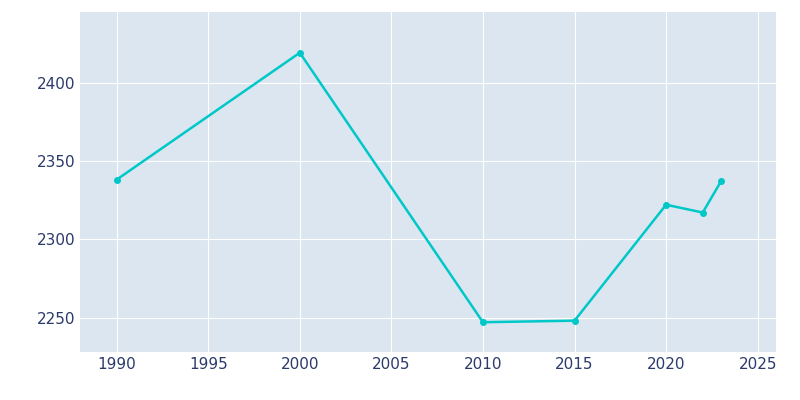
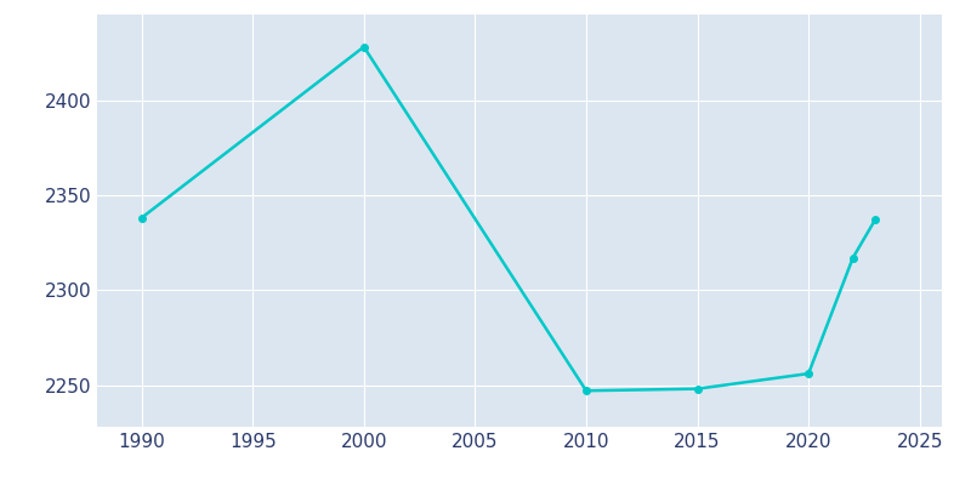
2000: 2419 -> 2428
2020: 2322 -> 2256
